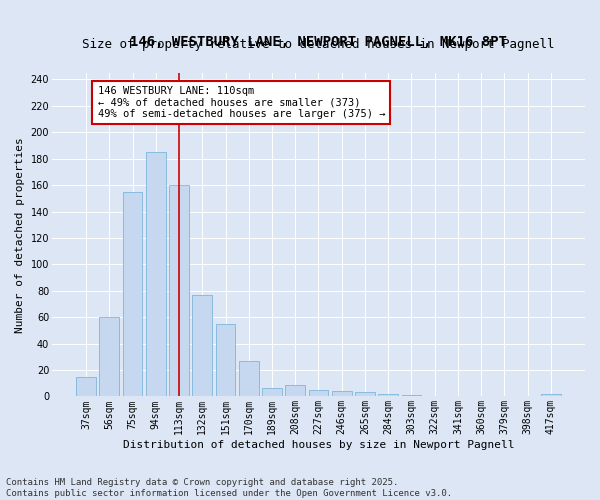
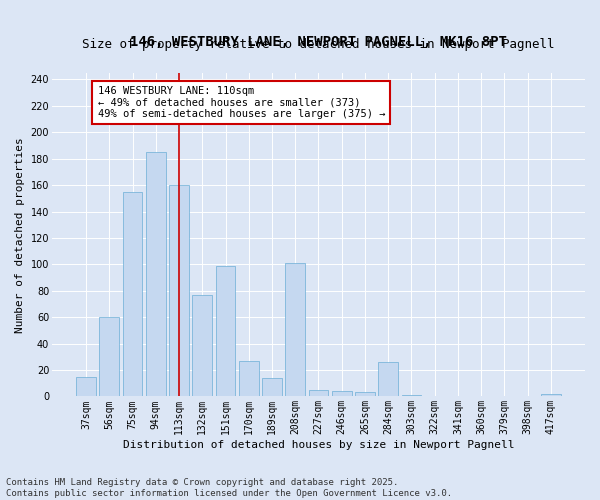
151sqm: 55 -> 99
189sqm: 6 -> 14
208sqm: 9 -> 101
284sqm: 2 -> 26
